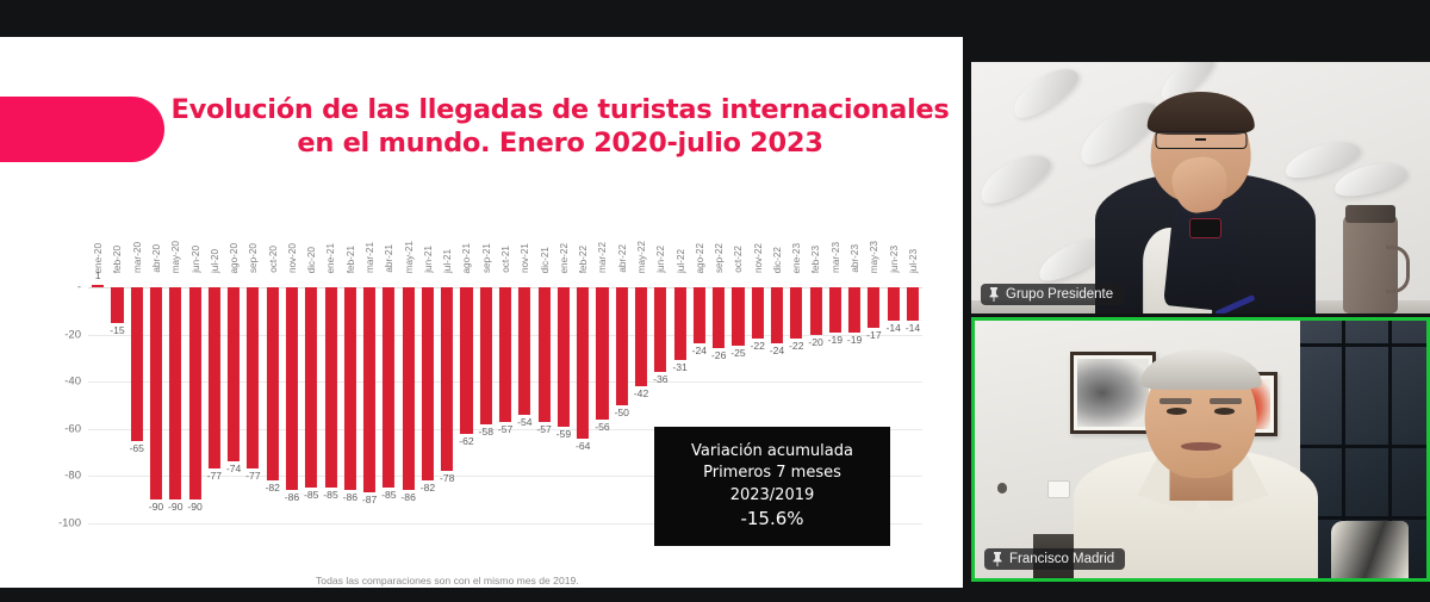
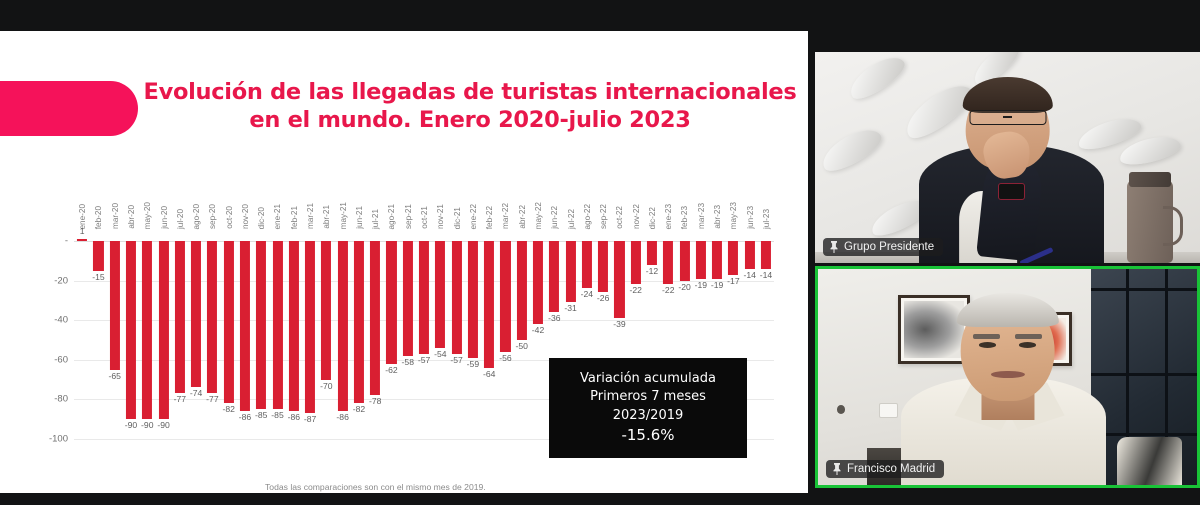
abr-21: -85 -> -70
oct-22: -25 -> -39
dic-22: -24 -> -12
